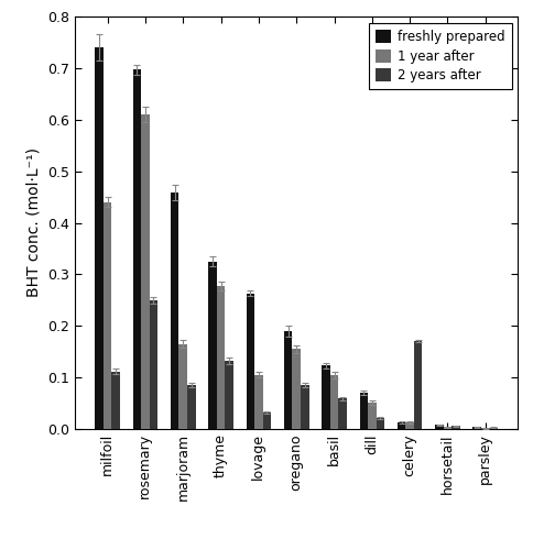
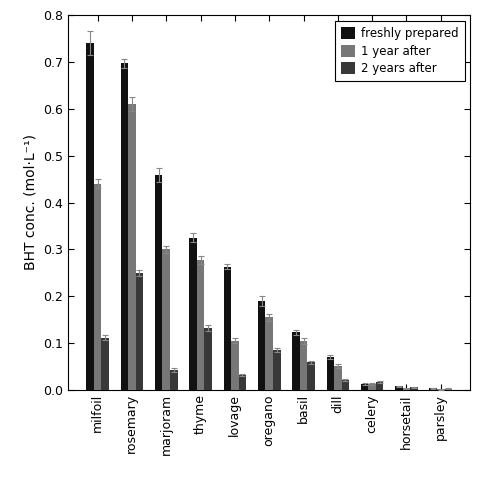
1 year after/marjoram: 0.165 -> 0.300
2 years after/marjoram: 0.085 -> 0.043
2 years after/celery: 0.170 -> 0.017
